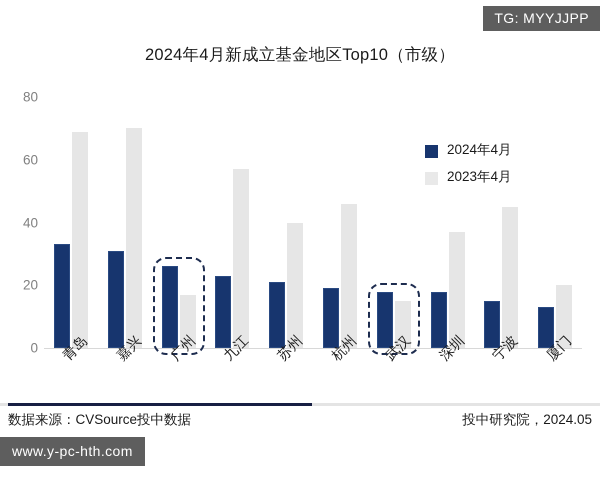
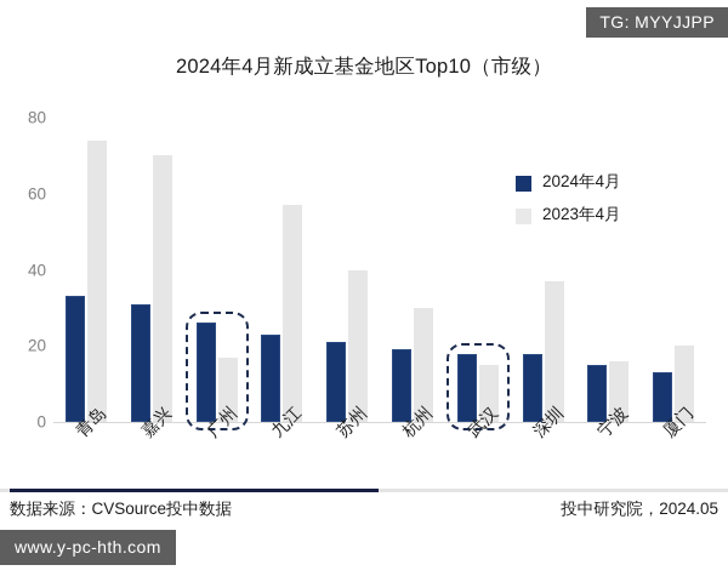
2023年4月/青岛: 69 -> 74
2023年4月/杭州: 46 -> 30
2023年4月/宁波: 45 -> 16
